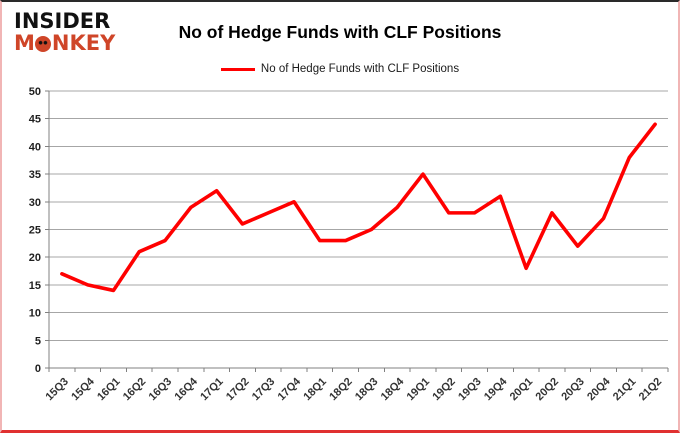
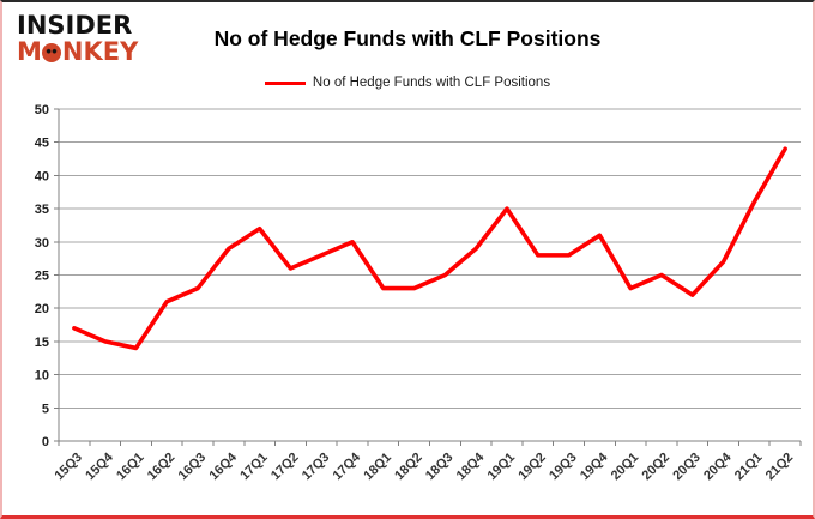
20Q1: 18 -> 23
20Q2: 28 -> 25
21Q1: 38 -> 36
